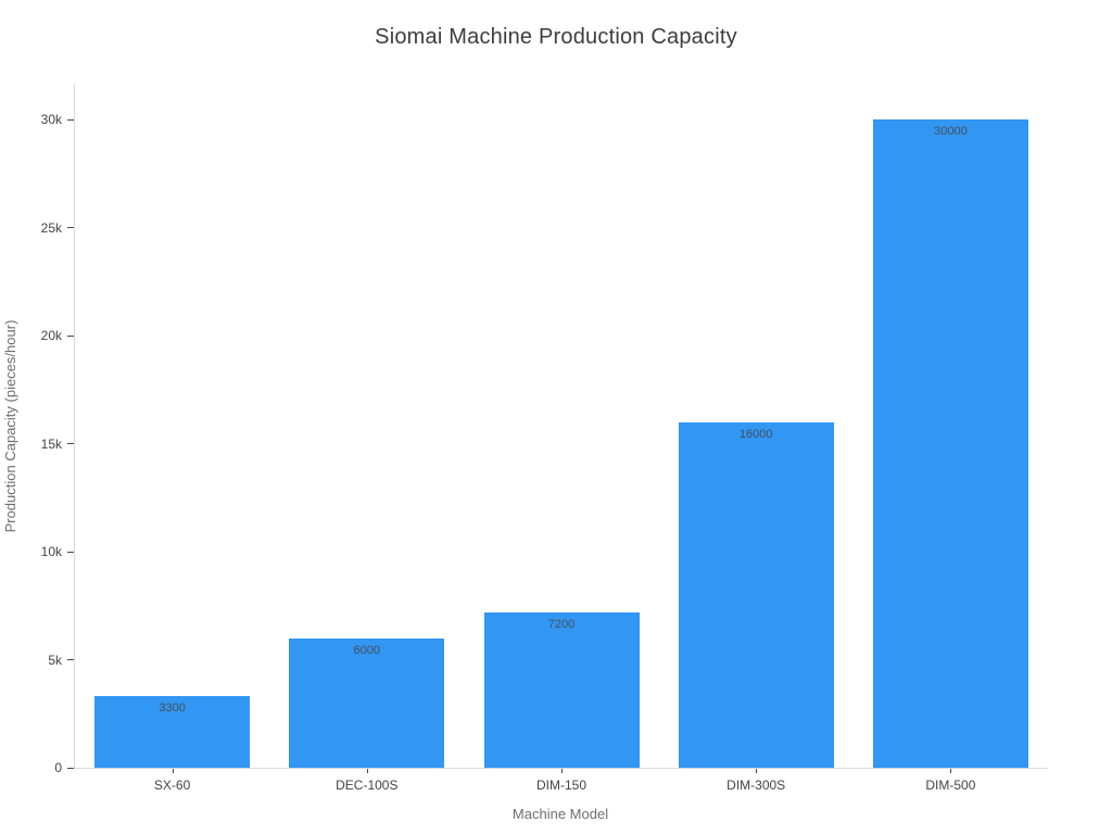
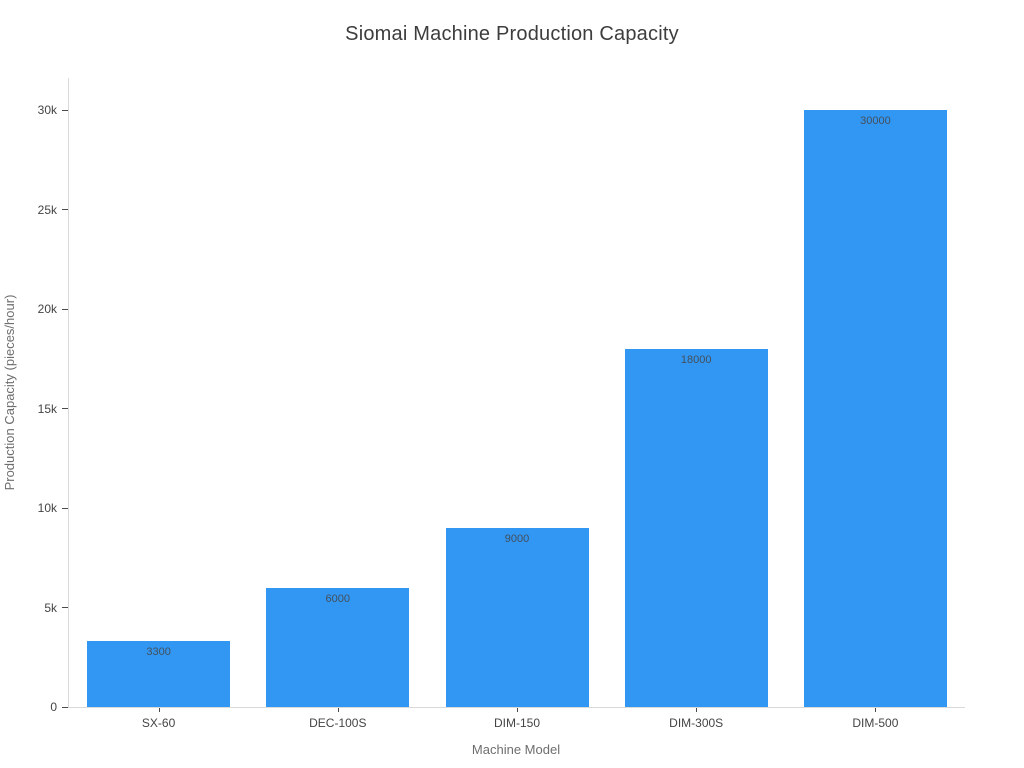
DIM-150: 7200 -> 9000
DIM-300S: 16000 -> 18000
